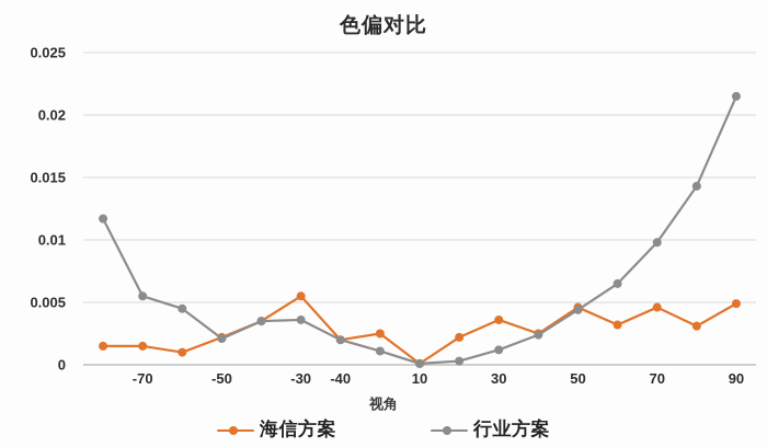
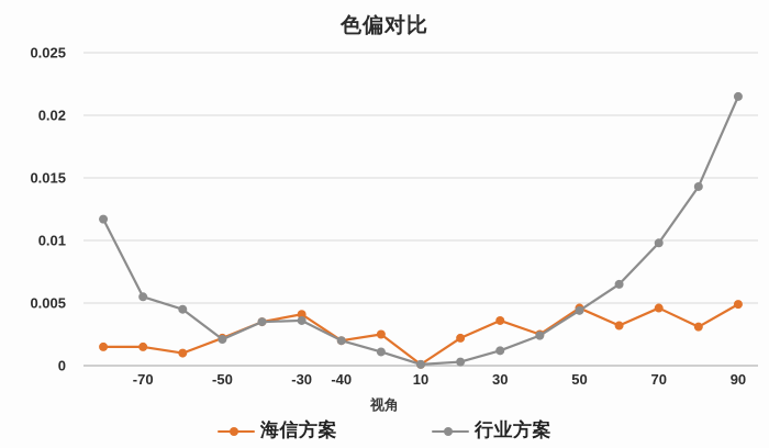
海信方案/-30: 0.0055 -> 0.0041
